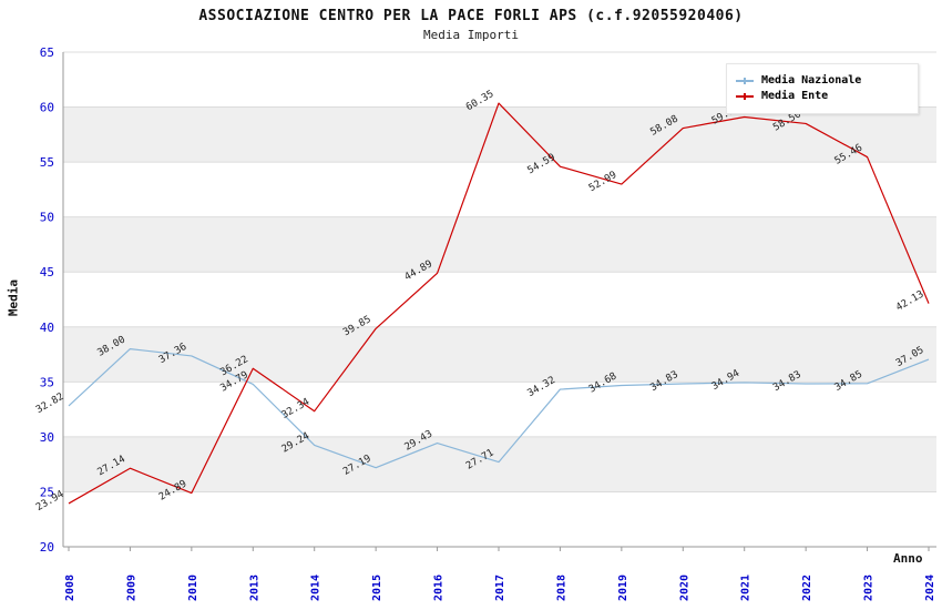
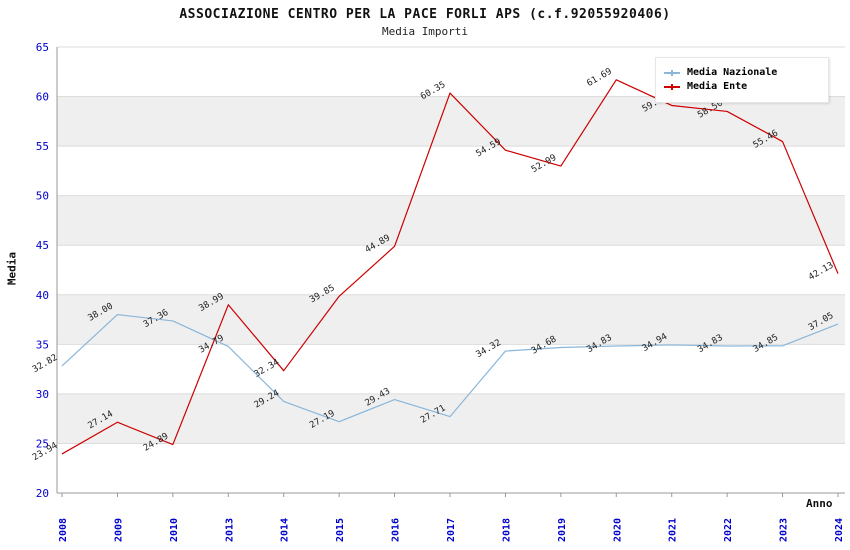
Media Ente/2013: 36.22 -> 38.99
Media Ente/2020: 58.08 -> 61.69
